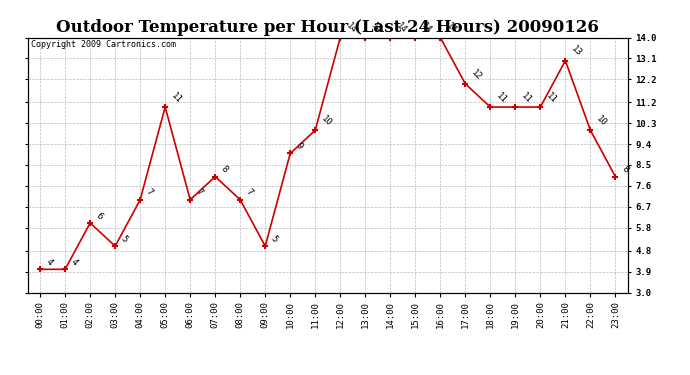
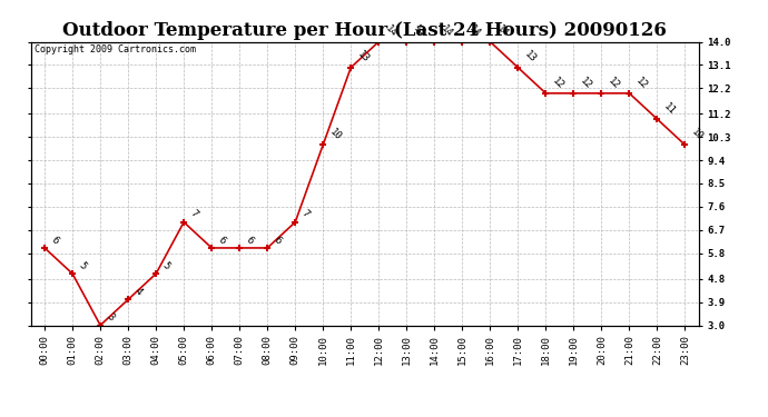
00:00: 4 -> 6
01:00: 4 -> 5
02:00: 6 -> 3
03:00: 5 -> 4
04:00: 7 -> 5
05:00: 11 -> 7
06:00: 7 -> 6
07:00: 8 -> 6
08:00: 7 -> 6
09:00: 5 -> 7
10:00: 9 -> 10
11:00: 10 -> 13
17:00: 12 -> 13
18:00: 11 -> 12
19:00: 11 -> 12
20:00: 11 -> 12
21:00: 13 -> 12
22:00: 10 -> 11
23:00: 8 -> 10
